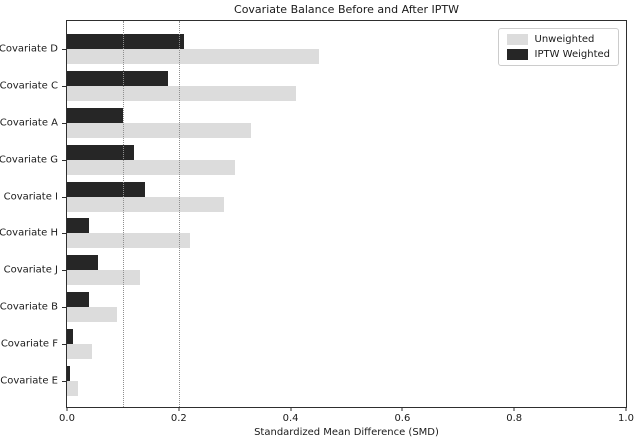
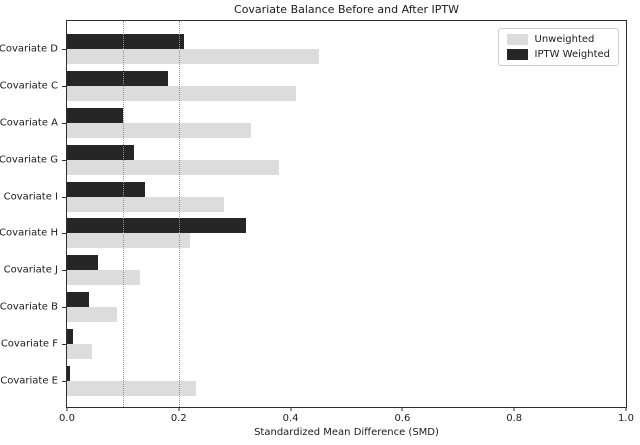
Unweighted/Covariate G: 0.30 -> 0.38
IPTW Weighted/Covariate H: 0.04 -> 0.32
Unweighted/Covariate E: 0.02 -> 0.23
